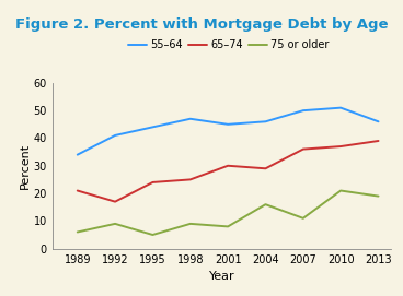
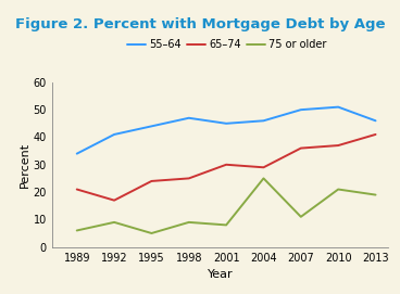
75 or older/2004: 16 -> 25
65–74/2013: 39 -> 41
